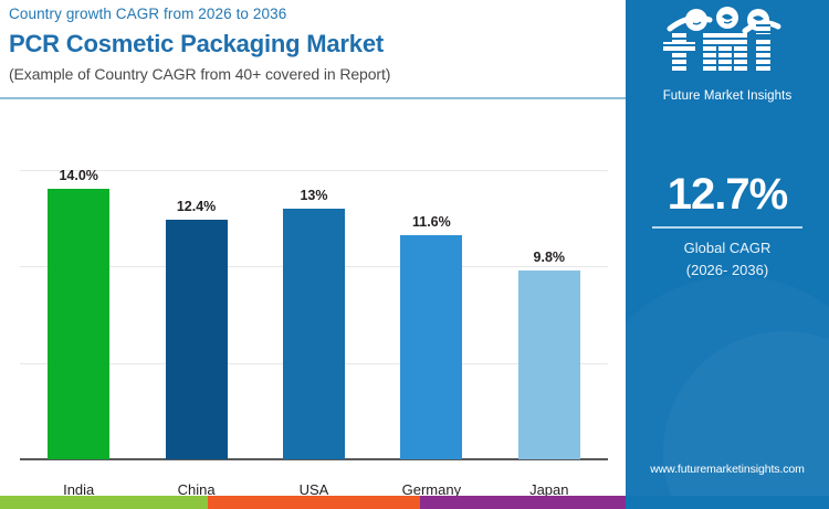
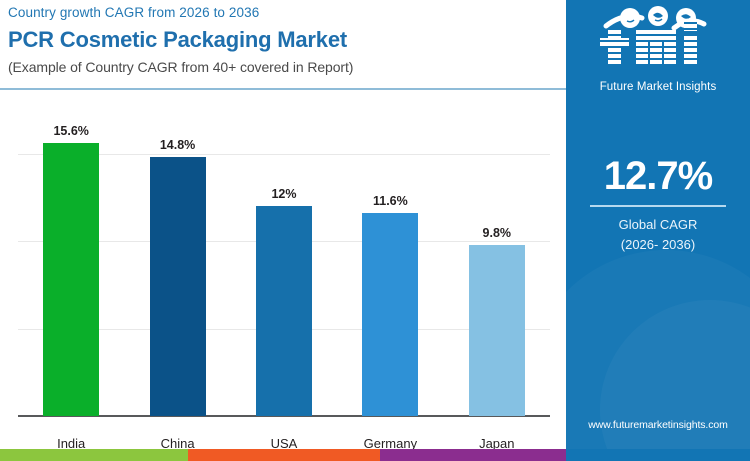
India: 14.0% -> 15.6%
China: 12.4% -> 14.8%
USA: 13% -> 12%
